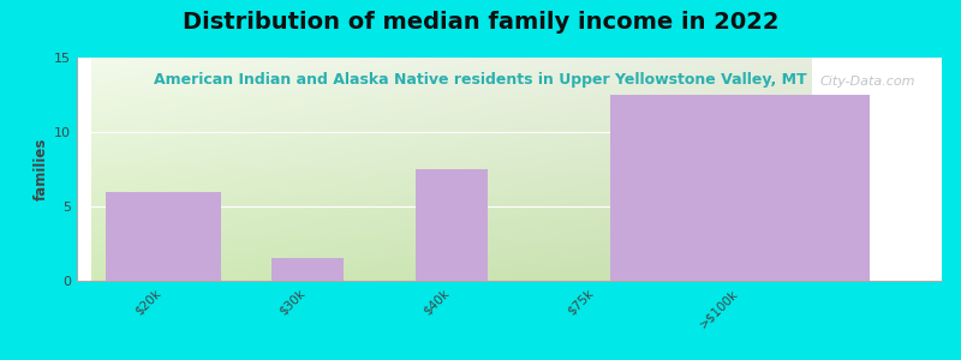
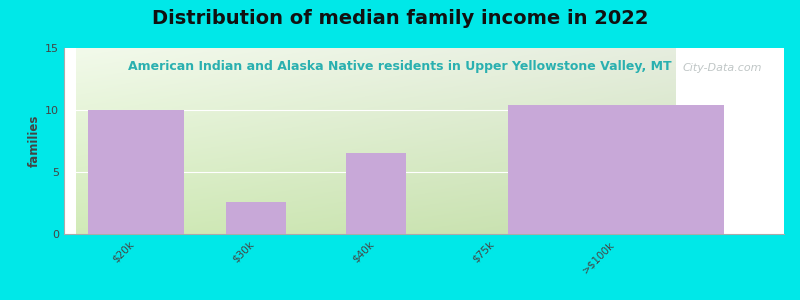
$20k: 6.0 -> 10.0
$30k: 1.5 -> 2.6
$40k: 7.5 -> 6.5
>$100k: 12.5 -> 10.4
